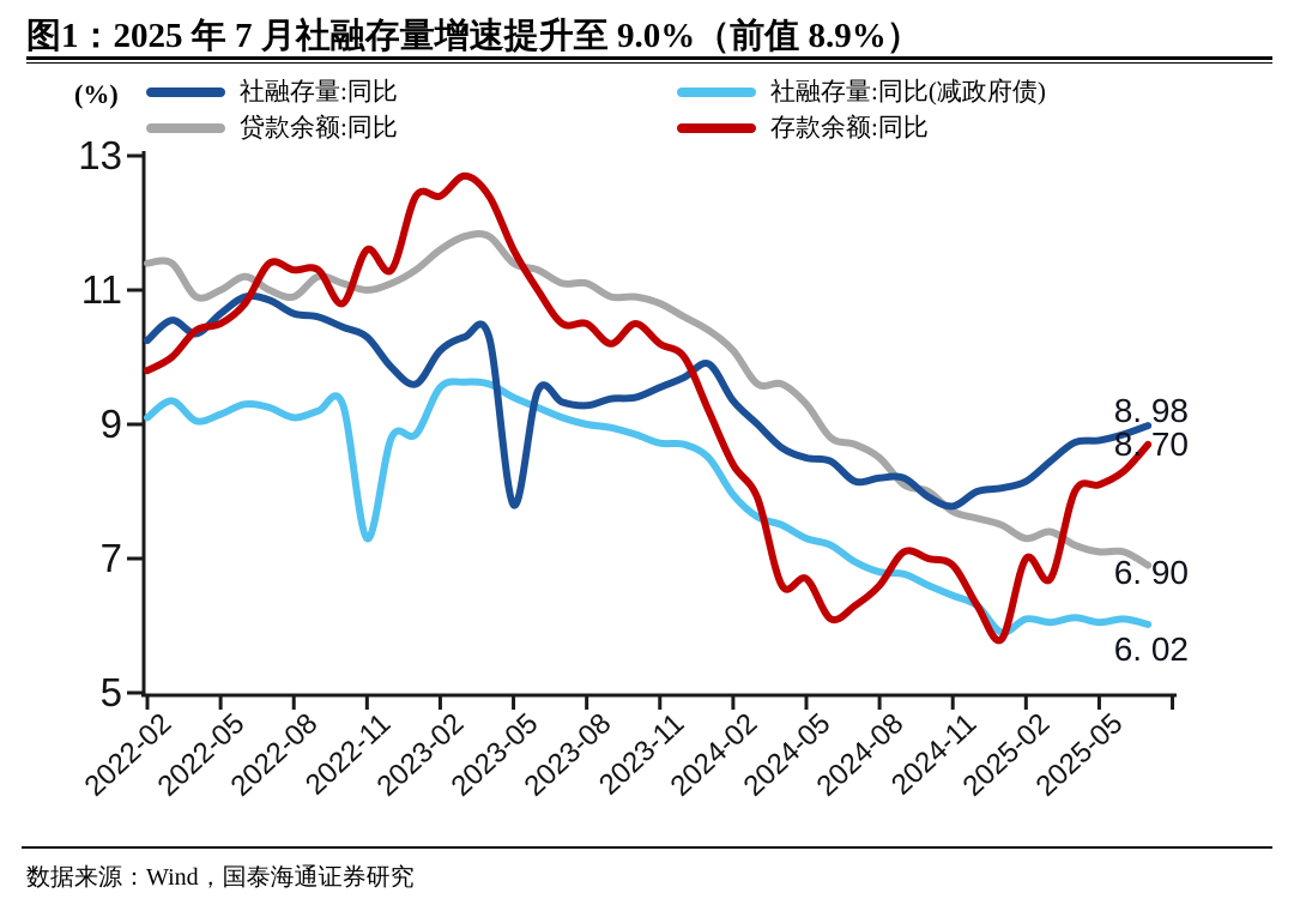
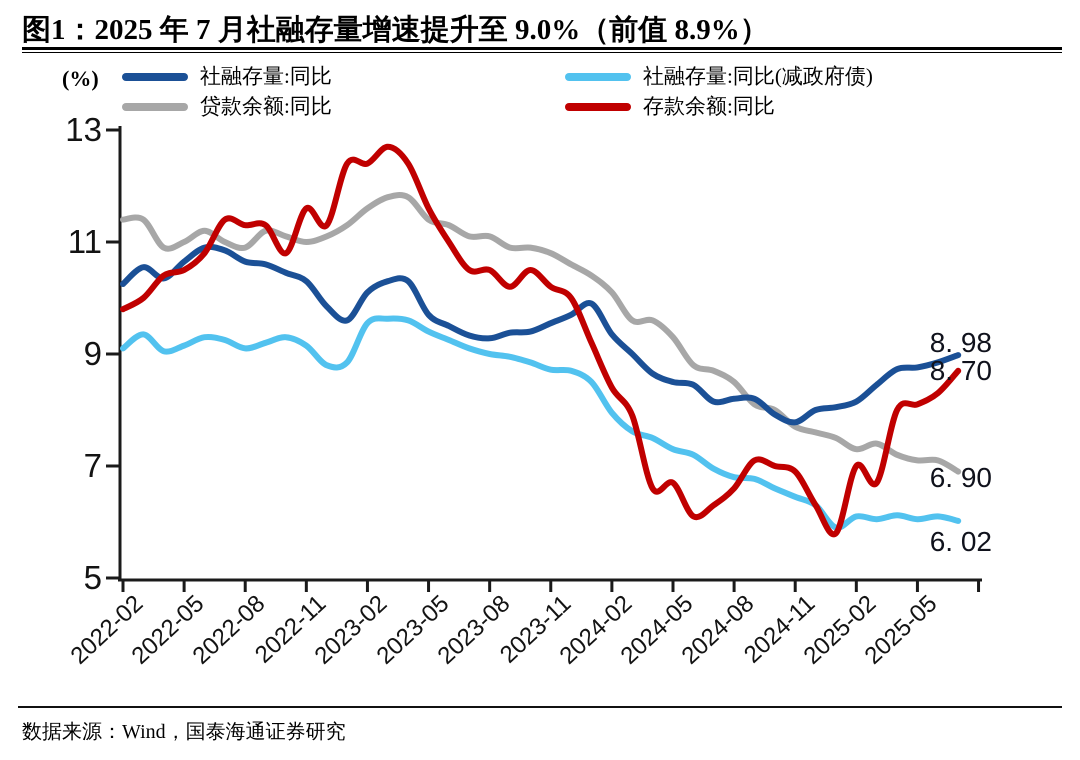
社融存量:同比(减政府债)/2022-11: 7.3 -> 9.2
社融存量:同比/2023-05: 7.8 -> 9.7
